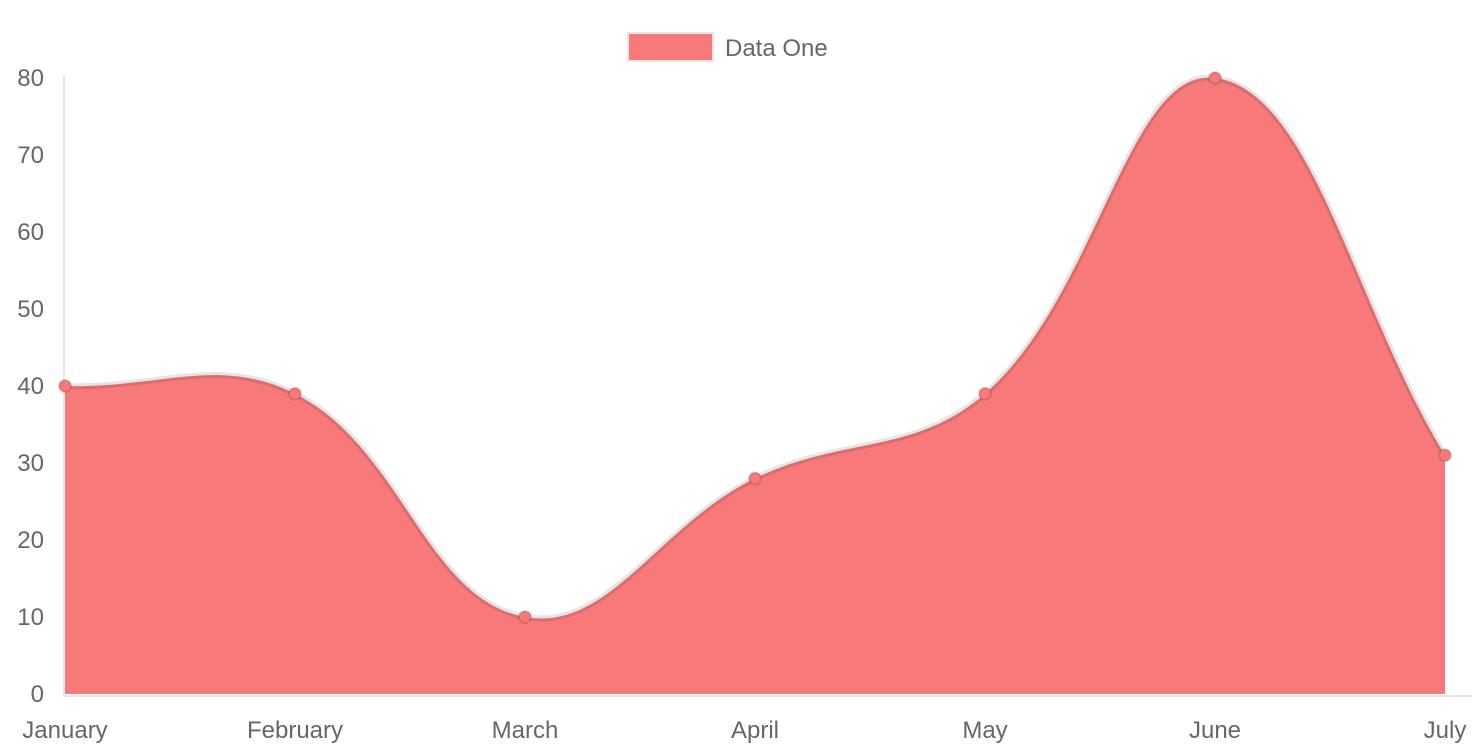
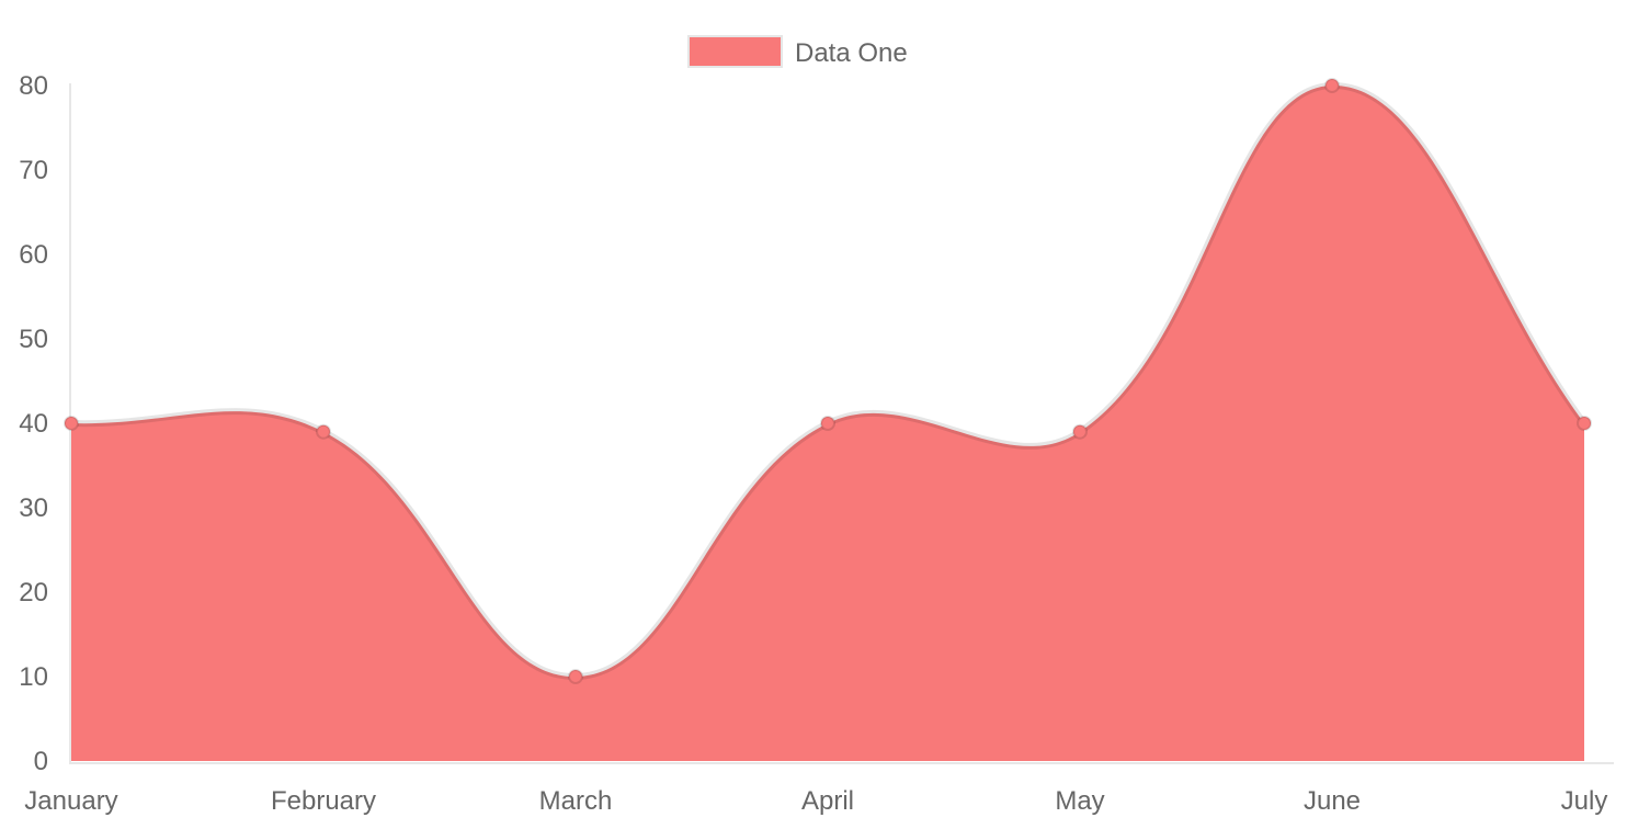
April: 28 -> 40
July: 31 -> 40
